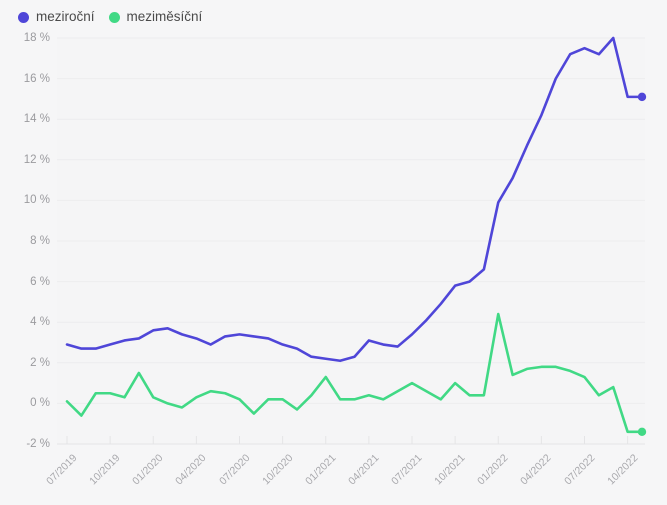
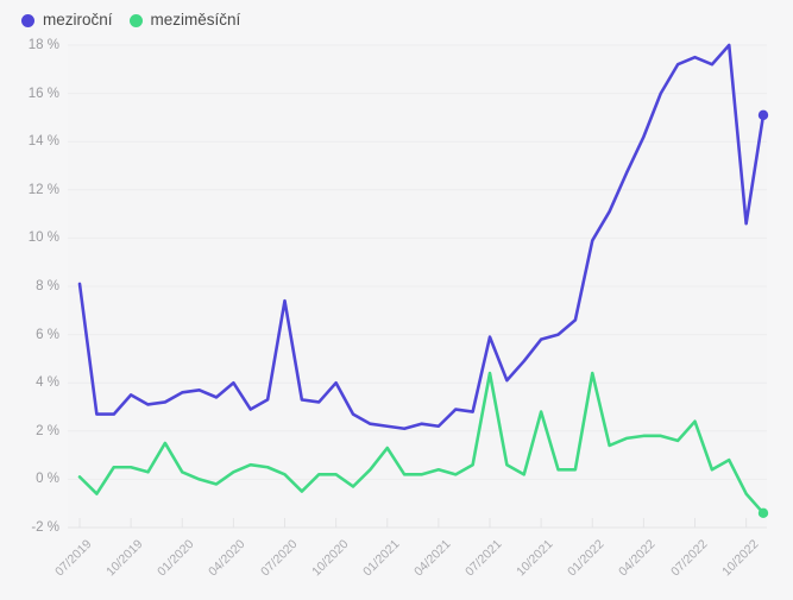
meziroční/07/2019: 2.9% -> 8.1%
meziroční/10/2019: 2.9% -> 3.5%
meziroční/04/2020: 3.2% -> 4.0%
meziroční/07/2020: 3.4% -> 7.4%
meziroční/10/2020: 2.9% -> 4.0%
meziroční/04/2021: 3.1% -> 2.2%
meziroční/07/2021: 3.4% -> 5.9%
meziměsíční/07/2021: 1.0% -> 4.4%
meziměsíční/10/2021: 1.0% -> 2.8%
meziměsíční/07/2022: 1.3% -> 2.4%
meziroční/10/2022: 15.1% -> 10.6%
meziměsíční/10/2022: -1.4% -> -0.6%
